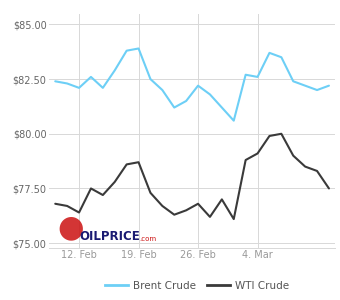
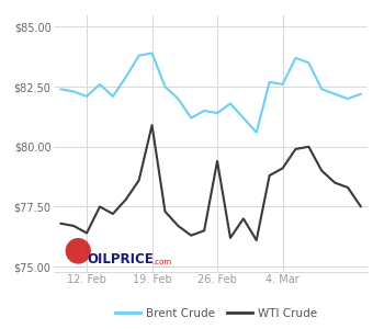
WTI Crude/19. Feb: $78.7 -> $80.9
Brent Crude/26. Feb: $82.2 -> $81.4
WTI Crude/26. Feb: $76.8 -> $79.4
